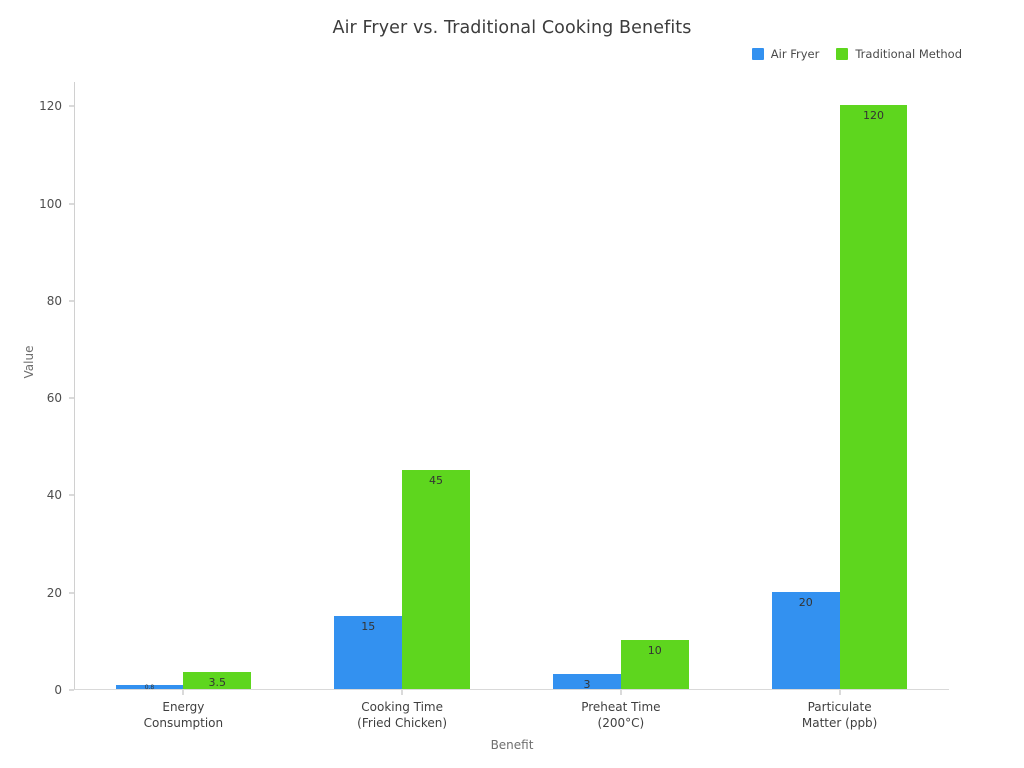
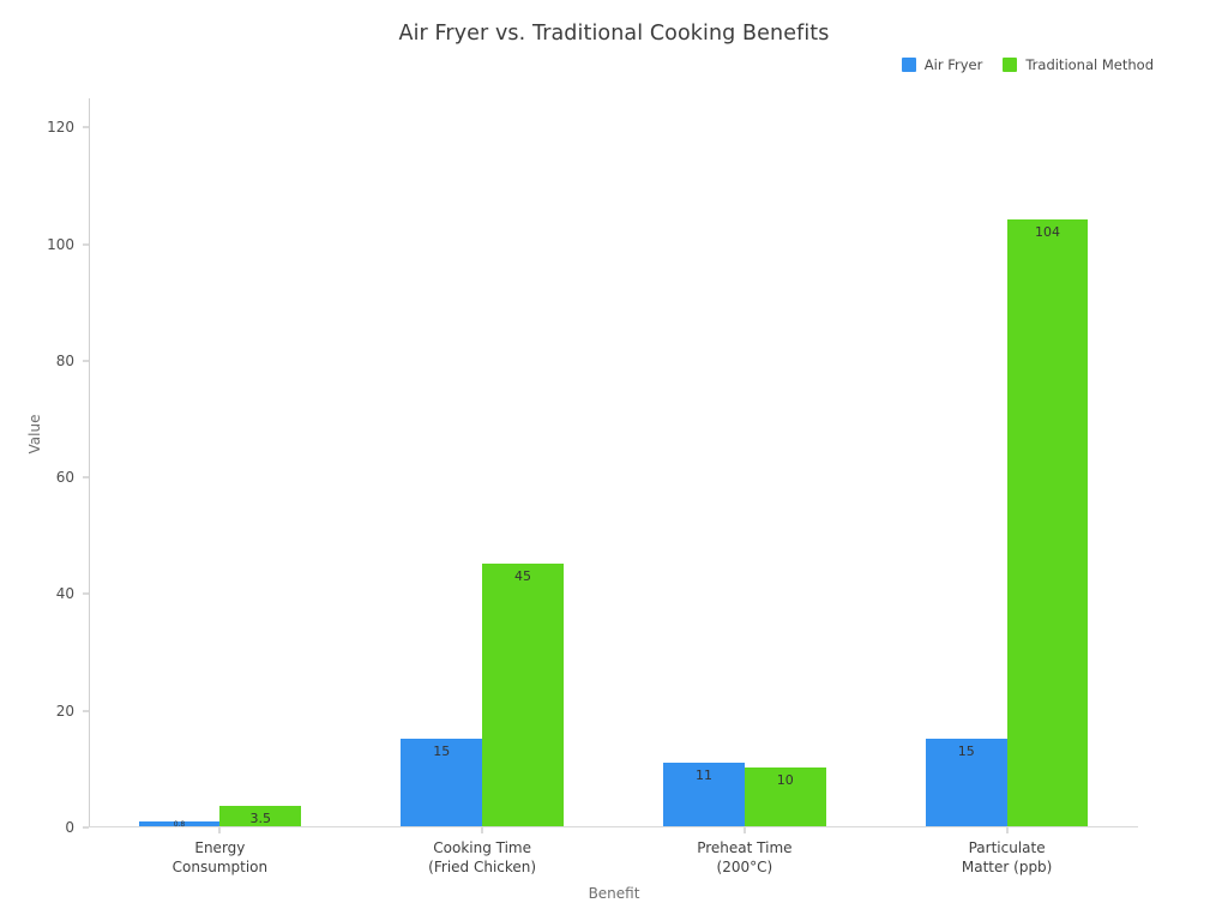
Air Fryer/Preheat Time (200°C): 3 -> 11
Air Fryer/Particulate Matter (ppb): 20 -> 15
Traditional Method/Particulate Matter (ppb): 120 -> 104
